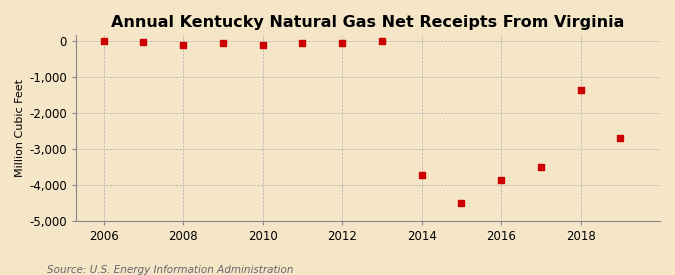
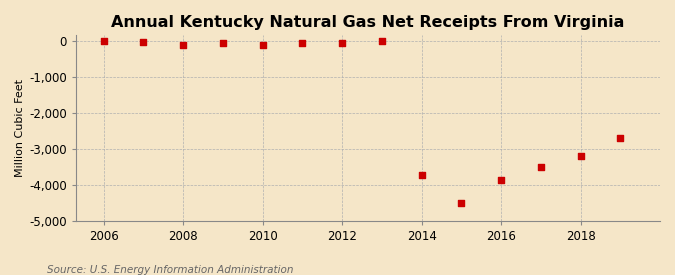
2018: -1,350 -> -3,180
